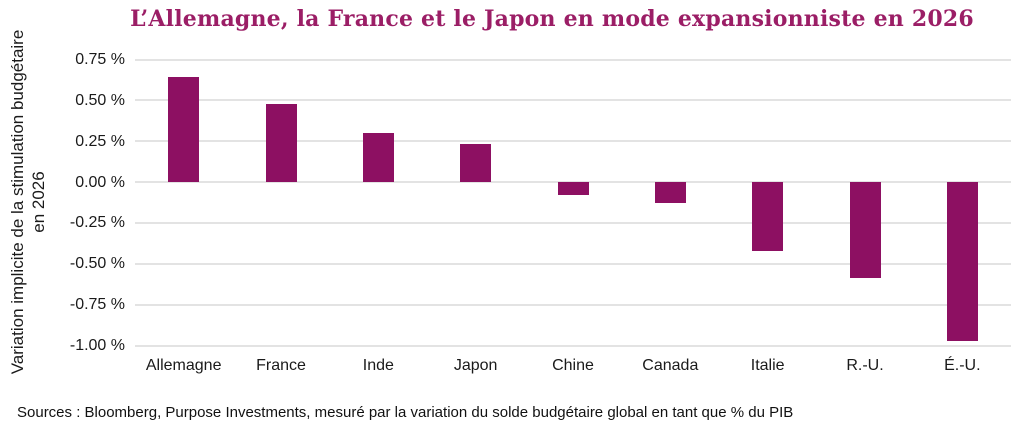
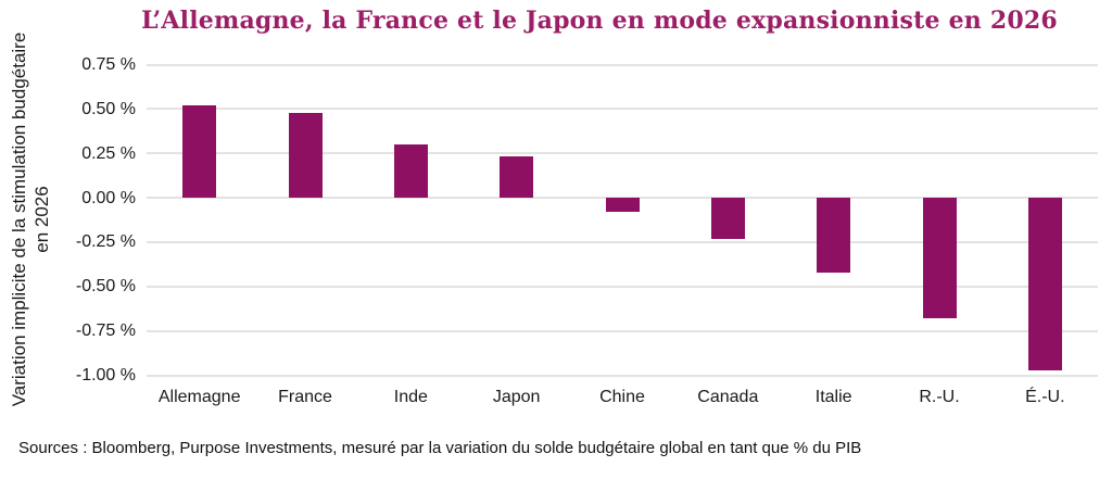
Allemagne: 0.64% -> 0.52%
Canada: -0.13% -> -0.23%
R.-U.: -0.59% -> -0.68%
